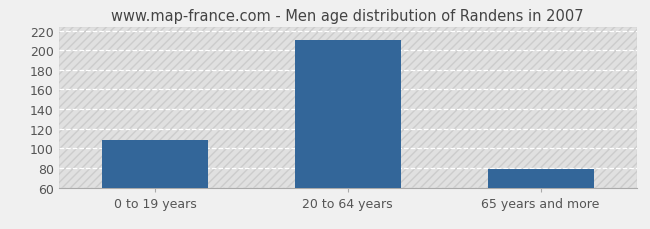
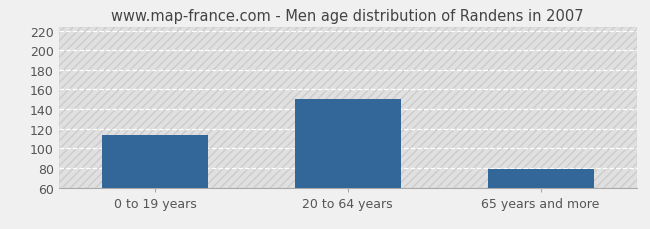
0 to 19 years: 108 -> 114
20 to 64 years: 210 -> 150
